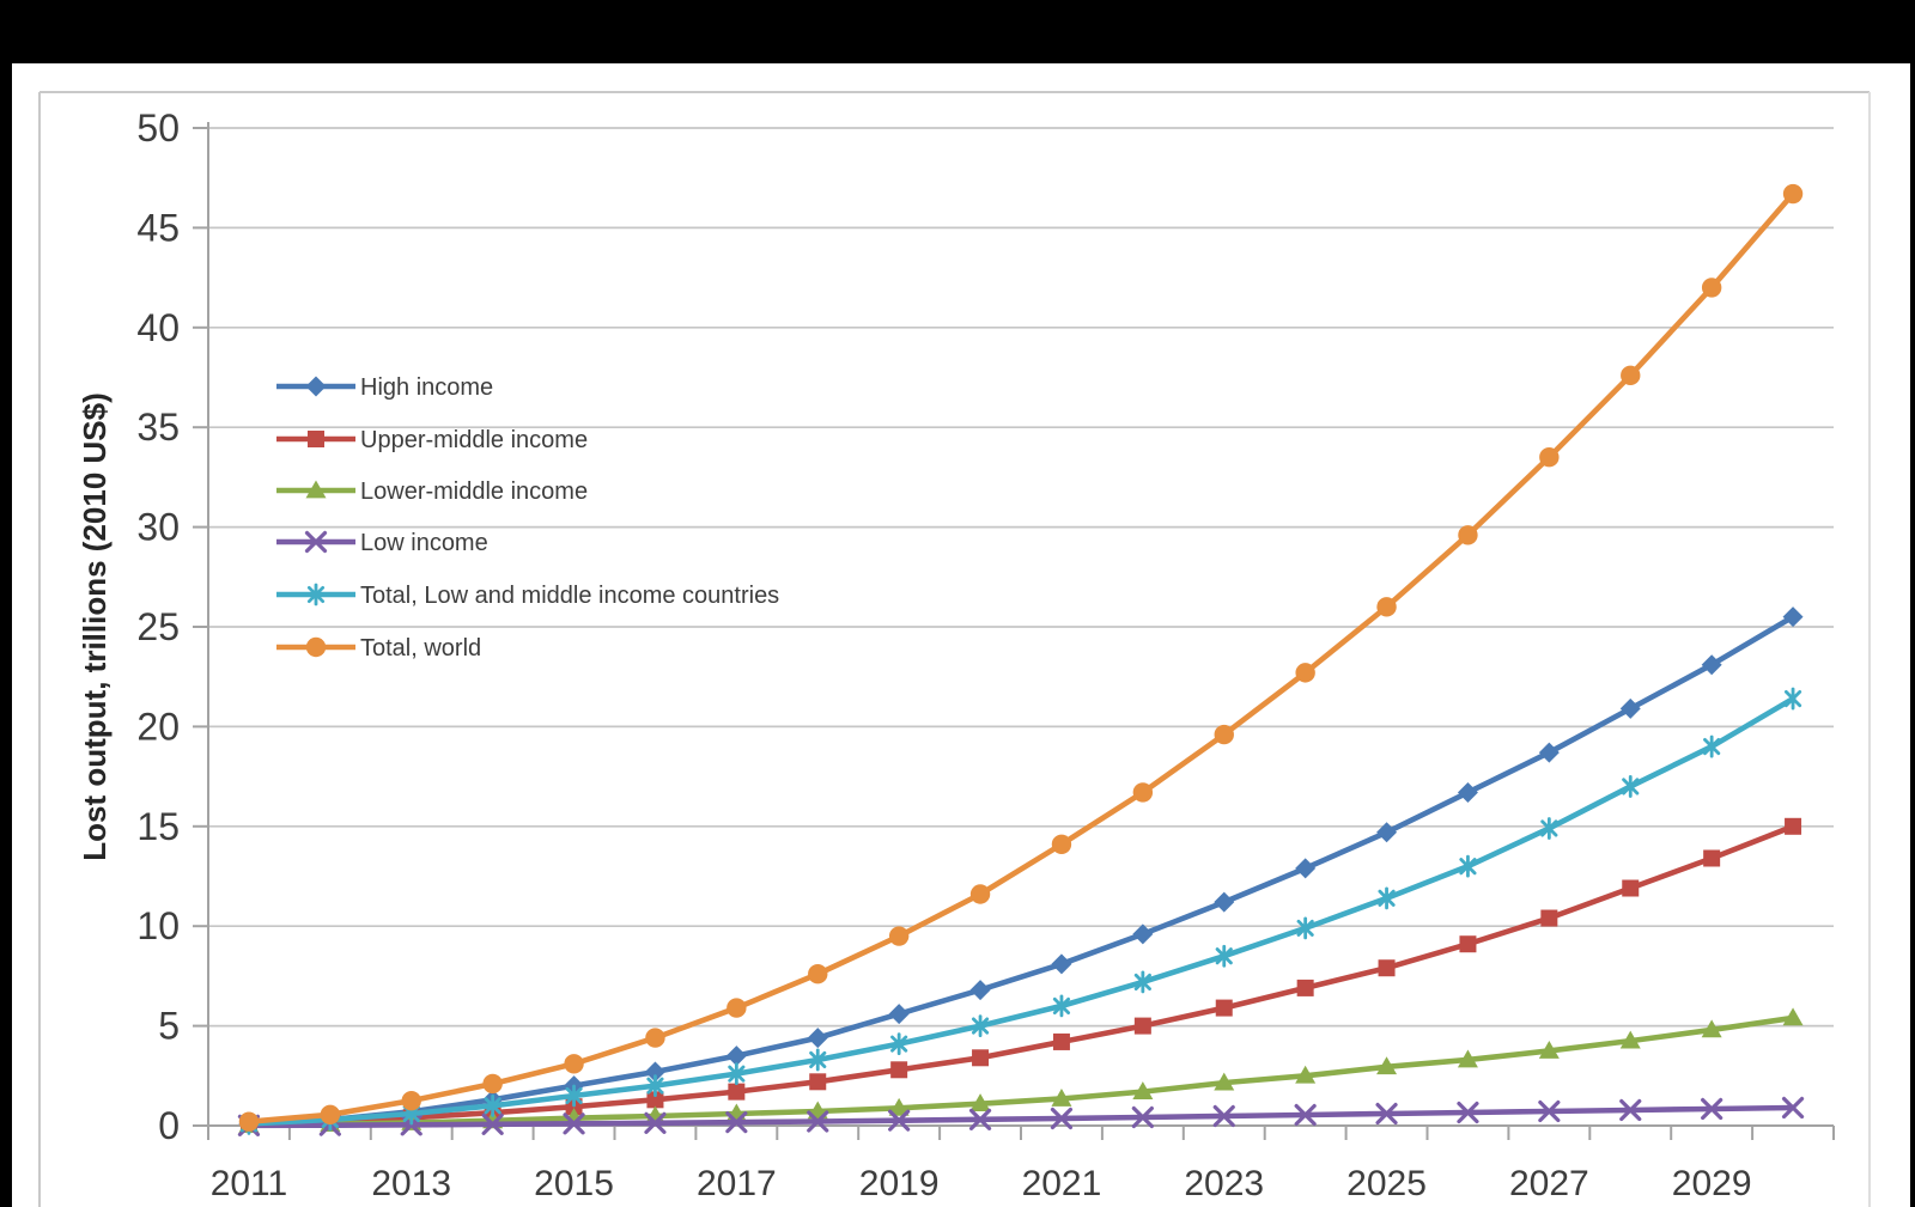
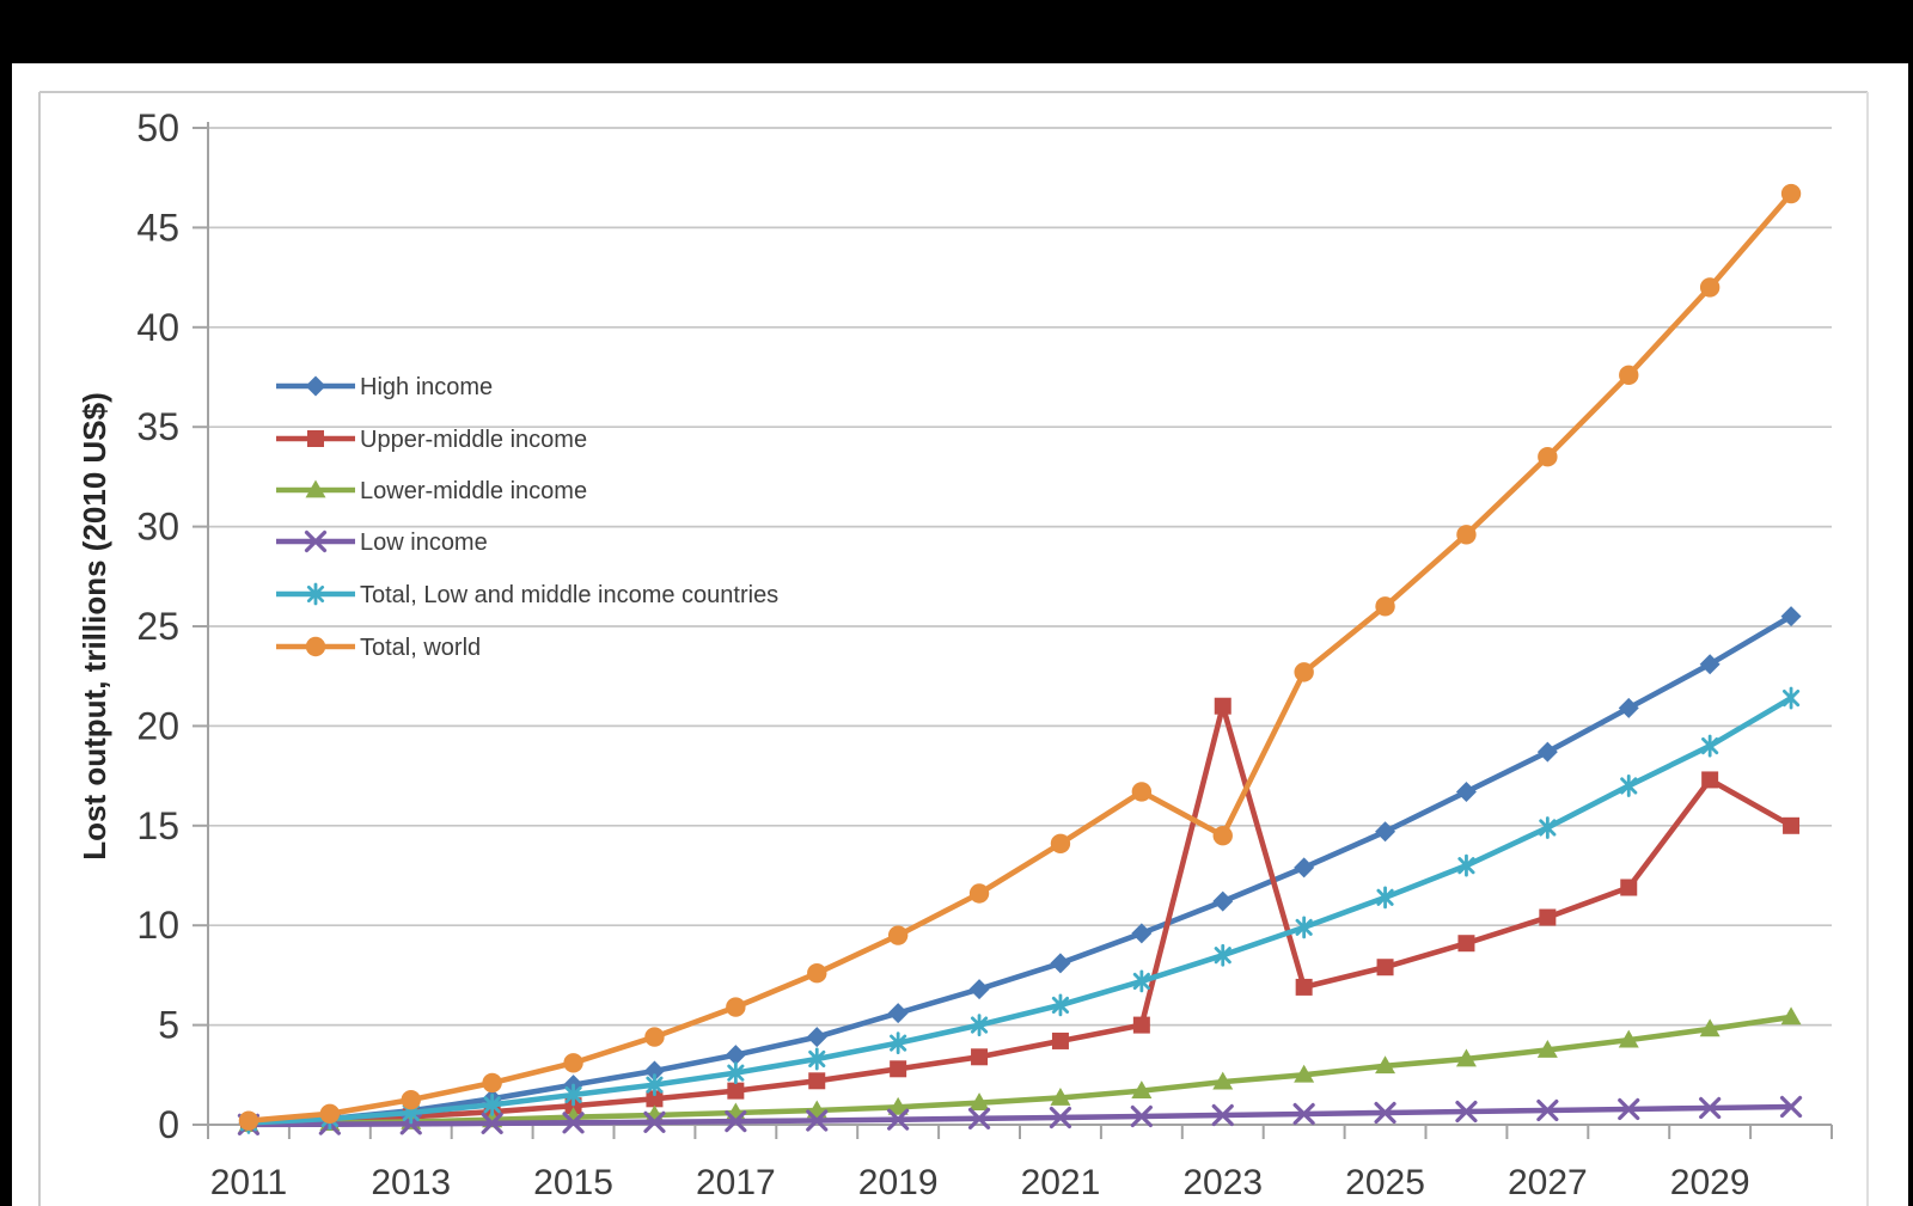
Upper-middle income/2023: 5.9 -> 21.0
Total, world/2023: 19.6 -> 14.5
Upper-middle income/2029: 13.4 -> 17.3
